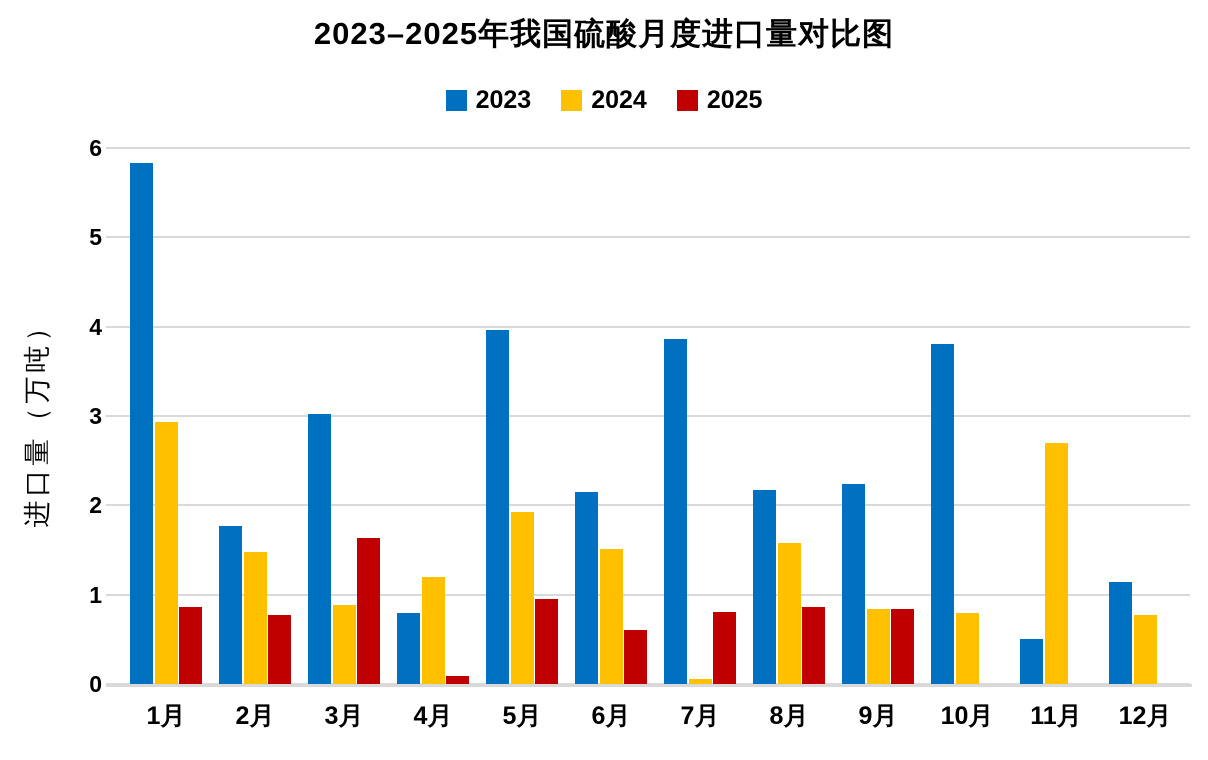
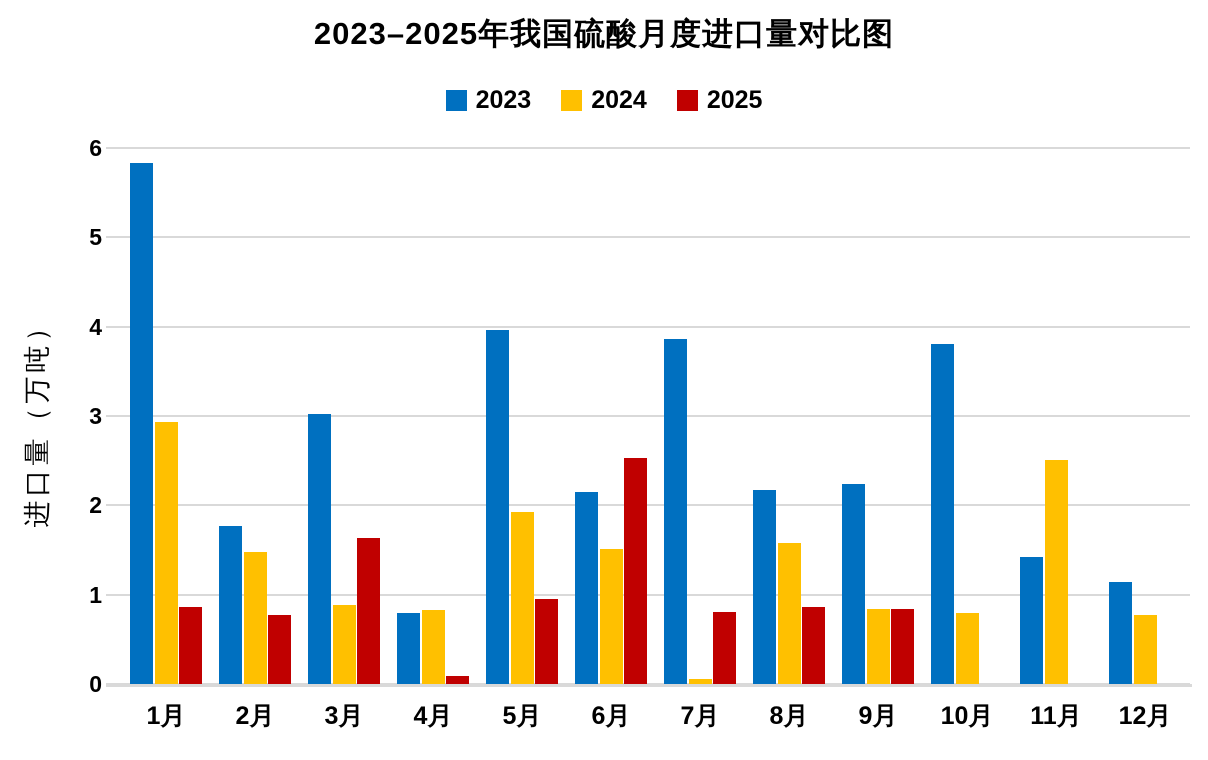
2024/4月: 1.2 -> 0.8
2025/6月: 0.6 -> 2.5
2023/11月: 0.5 -> 1.4
2024/11月: 2.7 -> 2.5
